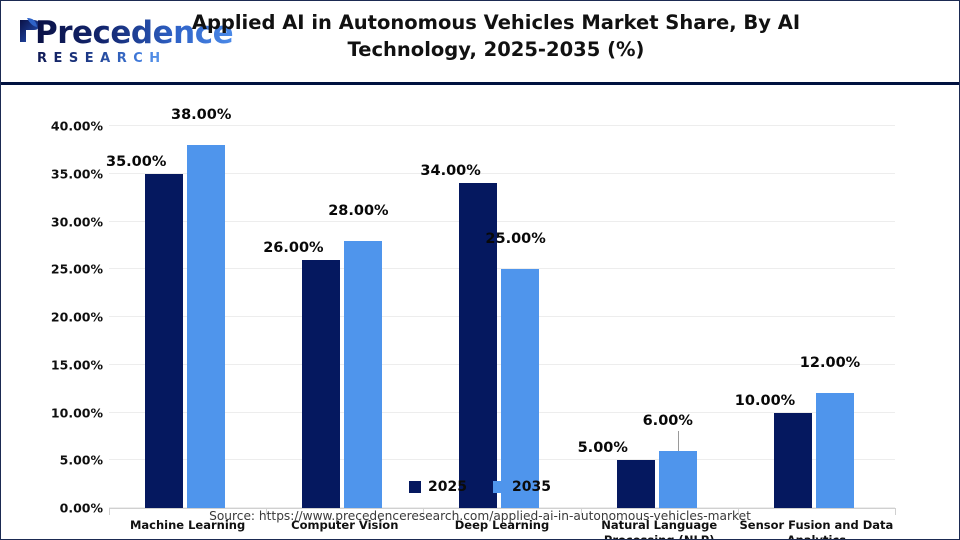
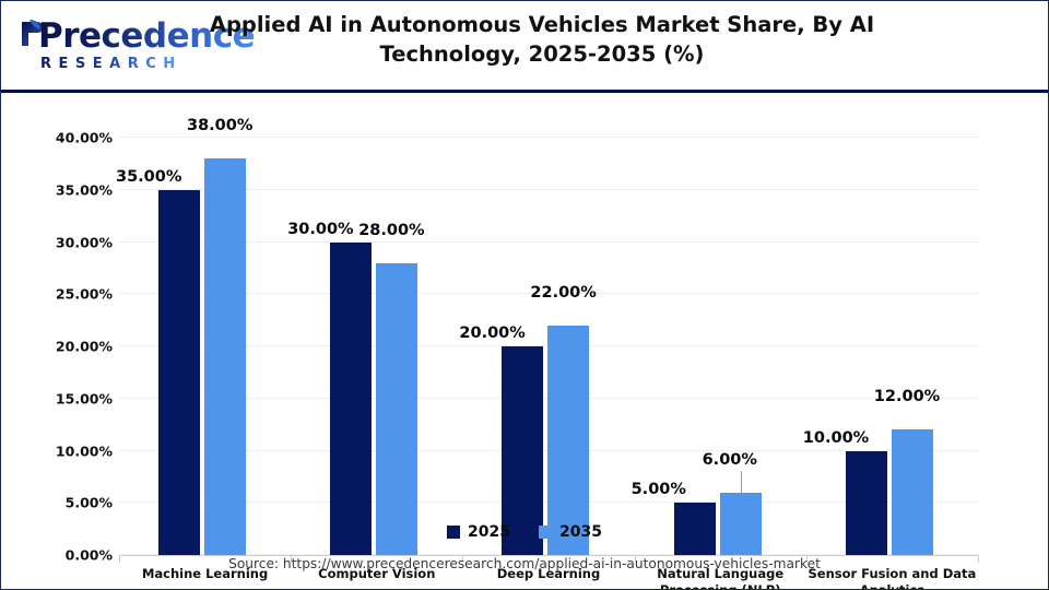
2025/Computer Vision: 26.00% -> 30.00%
2025/Deep Learning: 34.00% -> 20.00%
2035/Deep Learning: 25.00% -> 22.00%
